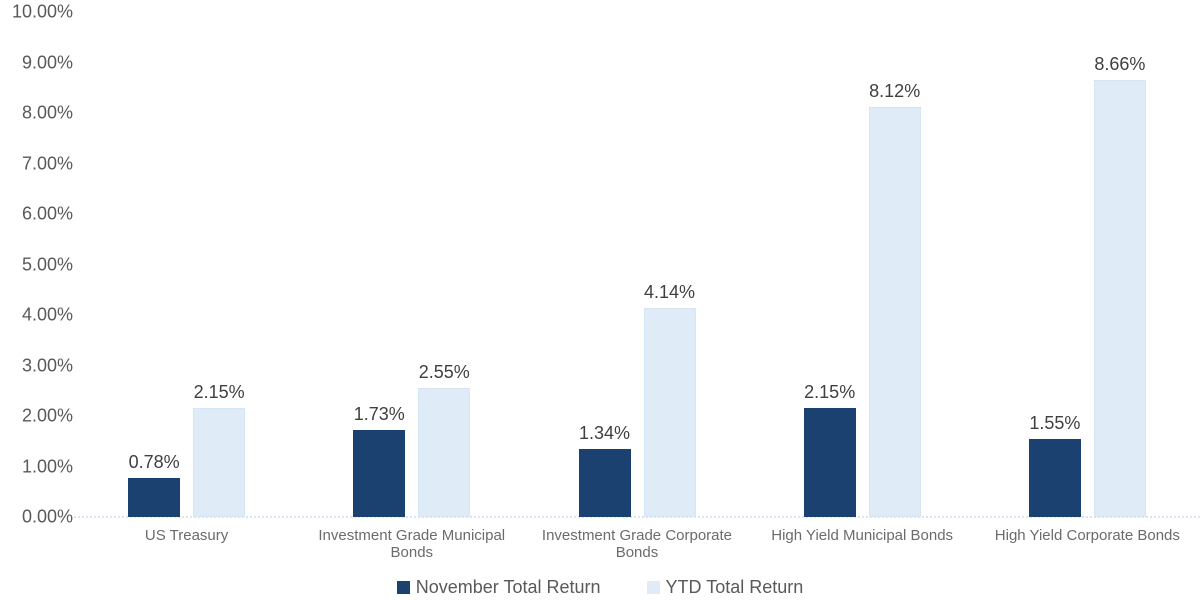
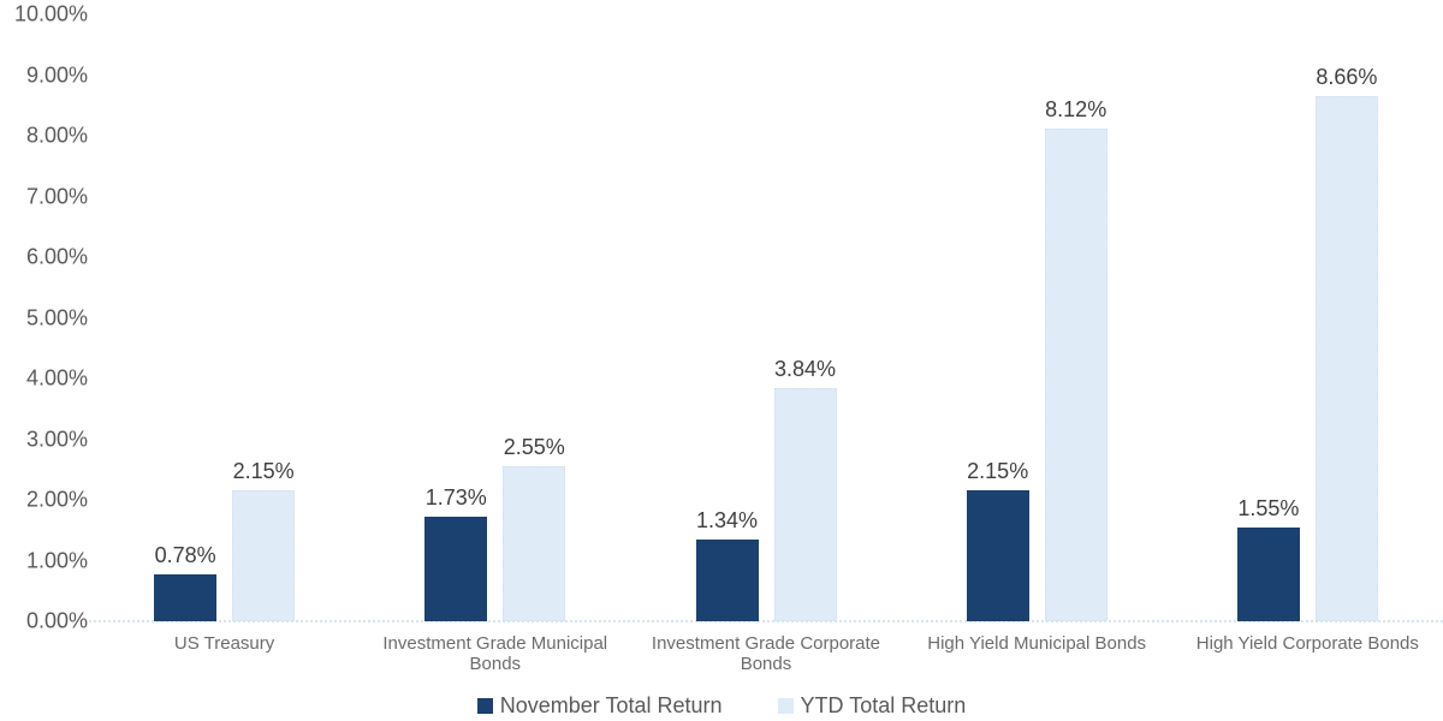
YTD Total Return/Investment Grade Corporate Bonds: 4.14% -> 3.84%
